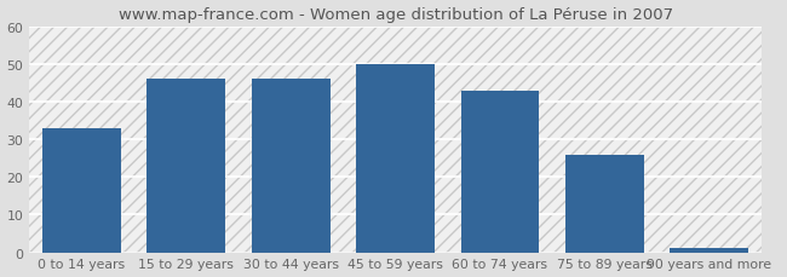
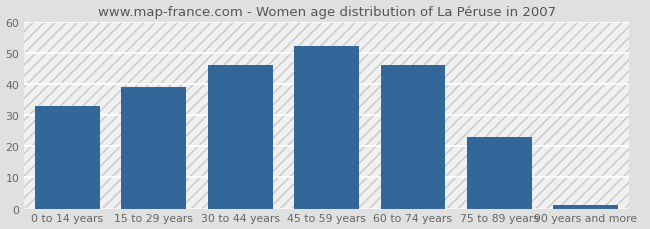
15 to 29 years: 46 -> 39
45 to 59 years: 50 -> 52
60 to 74 years: 43 -> 46
75 to 89 years: 26 -> 23
